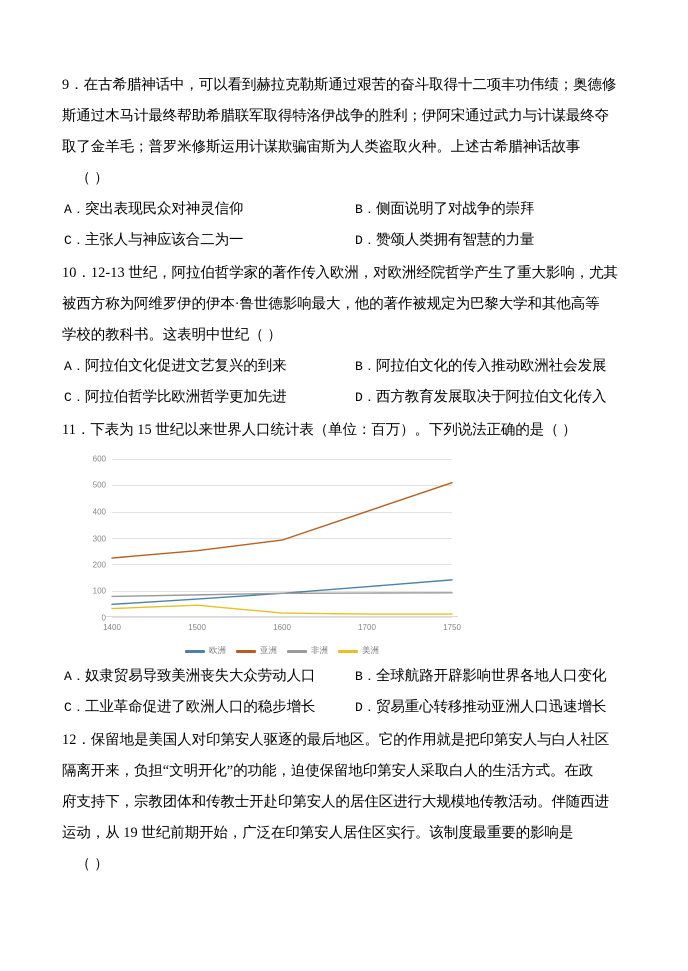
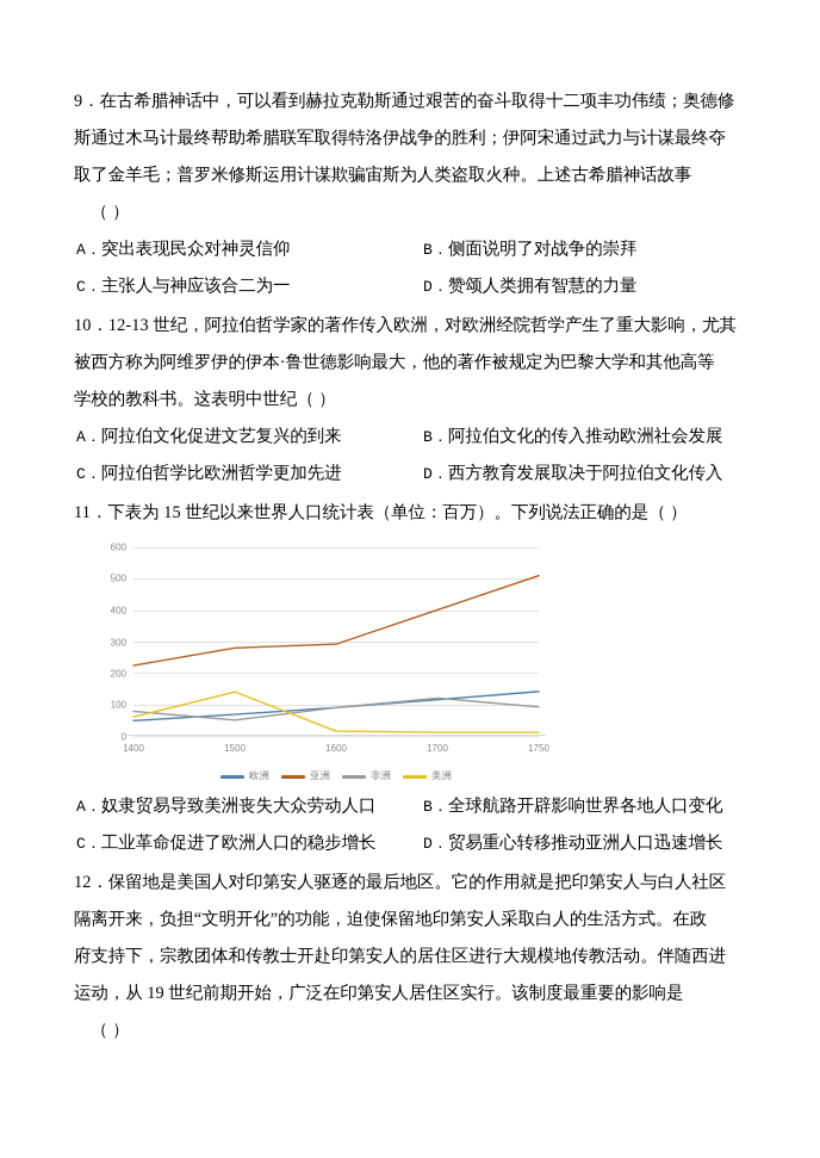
美洲/1400: 30 -> 60
亚洲/1500: 250 -> 280
非洲/1500: 80 -> 50
美洲/1500: 40 -> 140
非洲/1700: 90 -> 120
